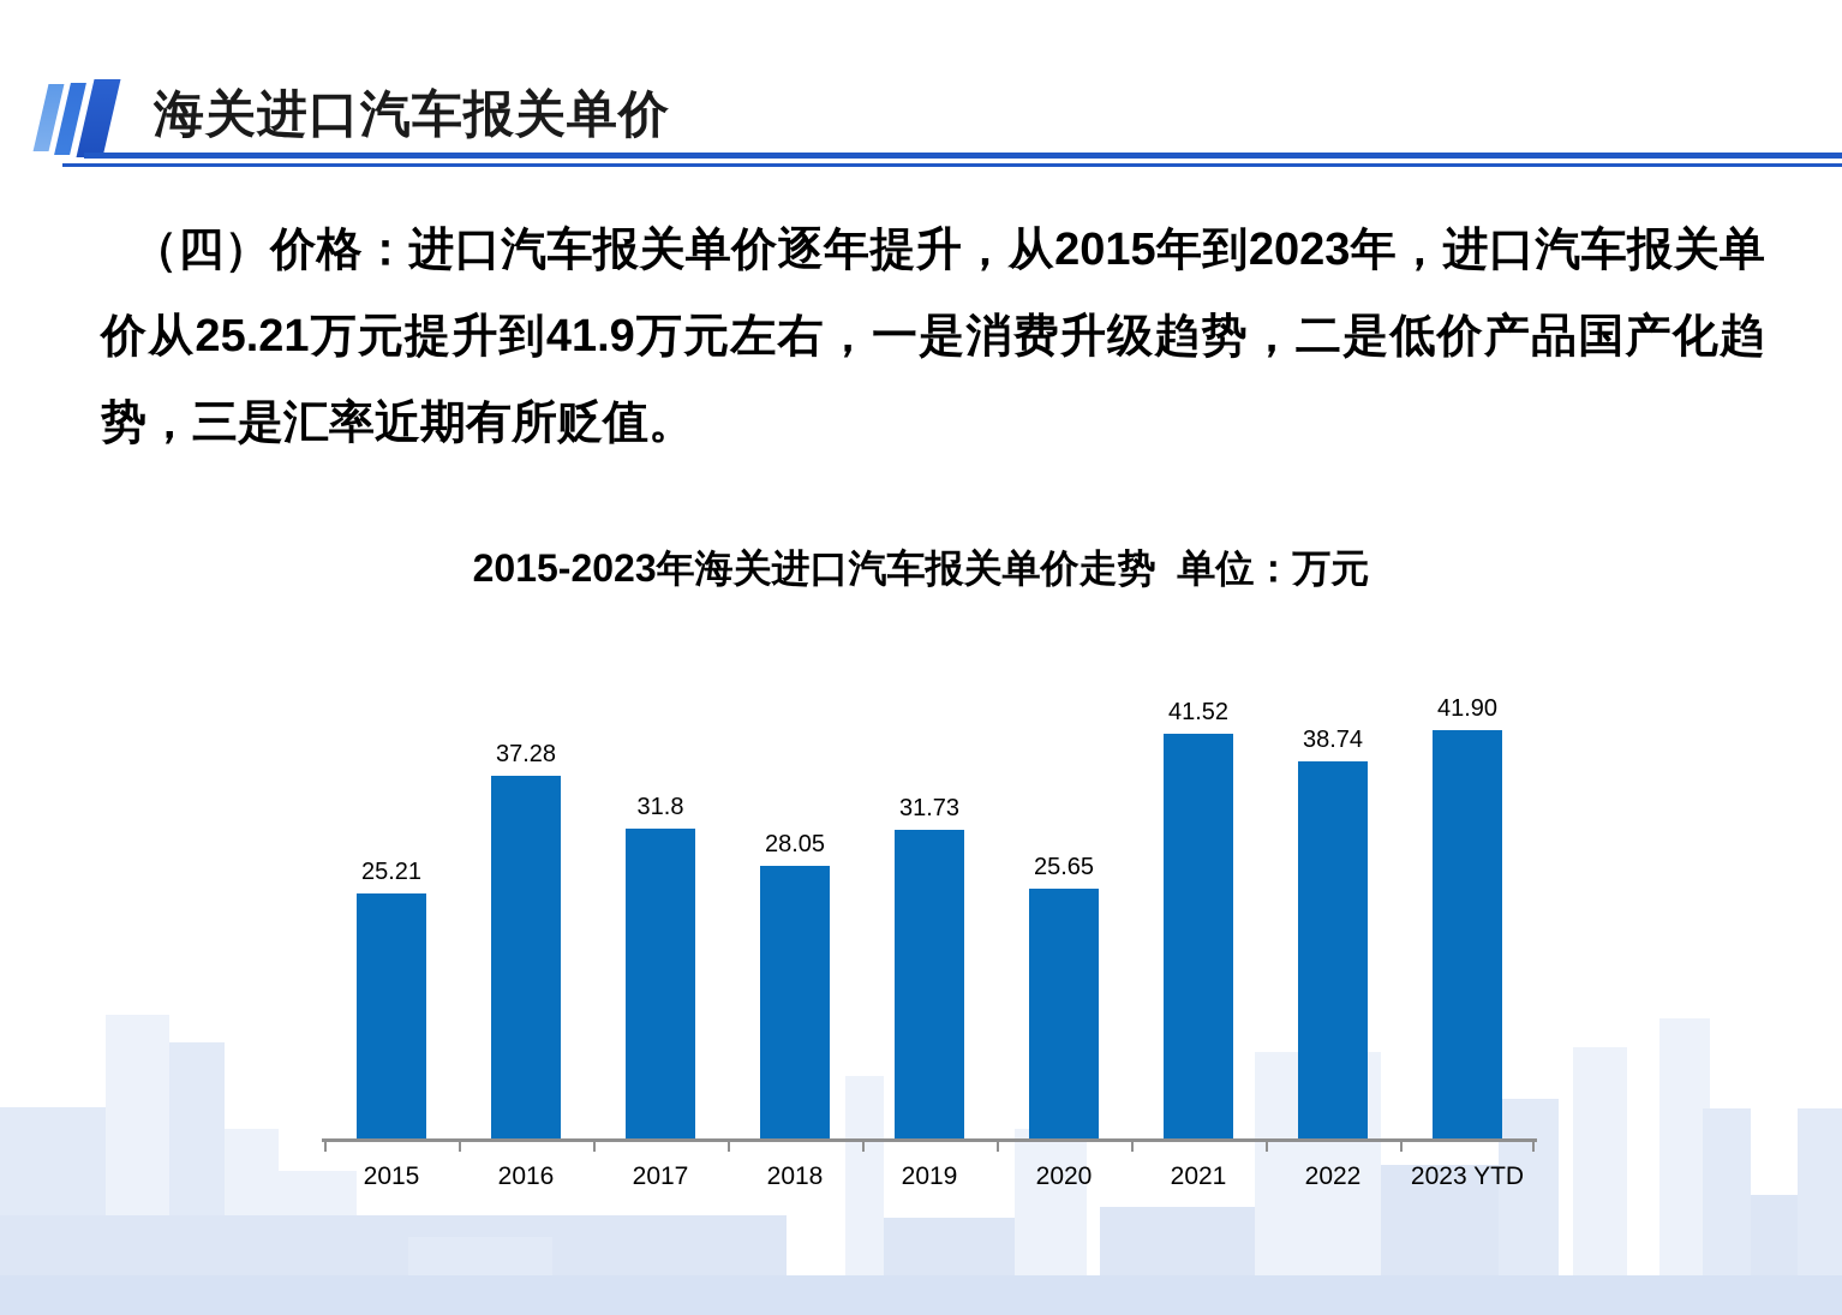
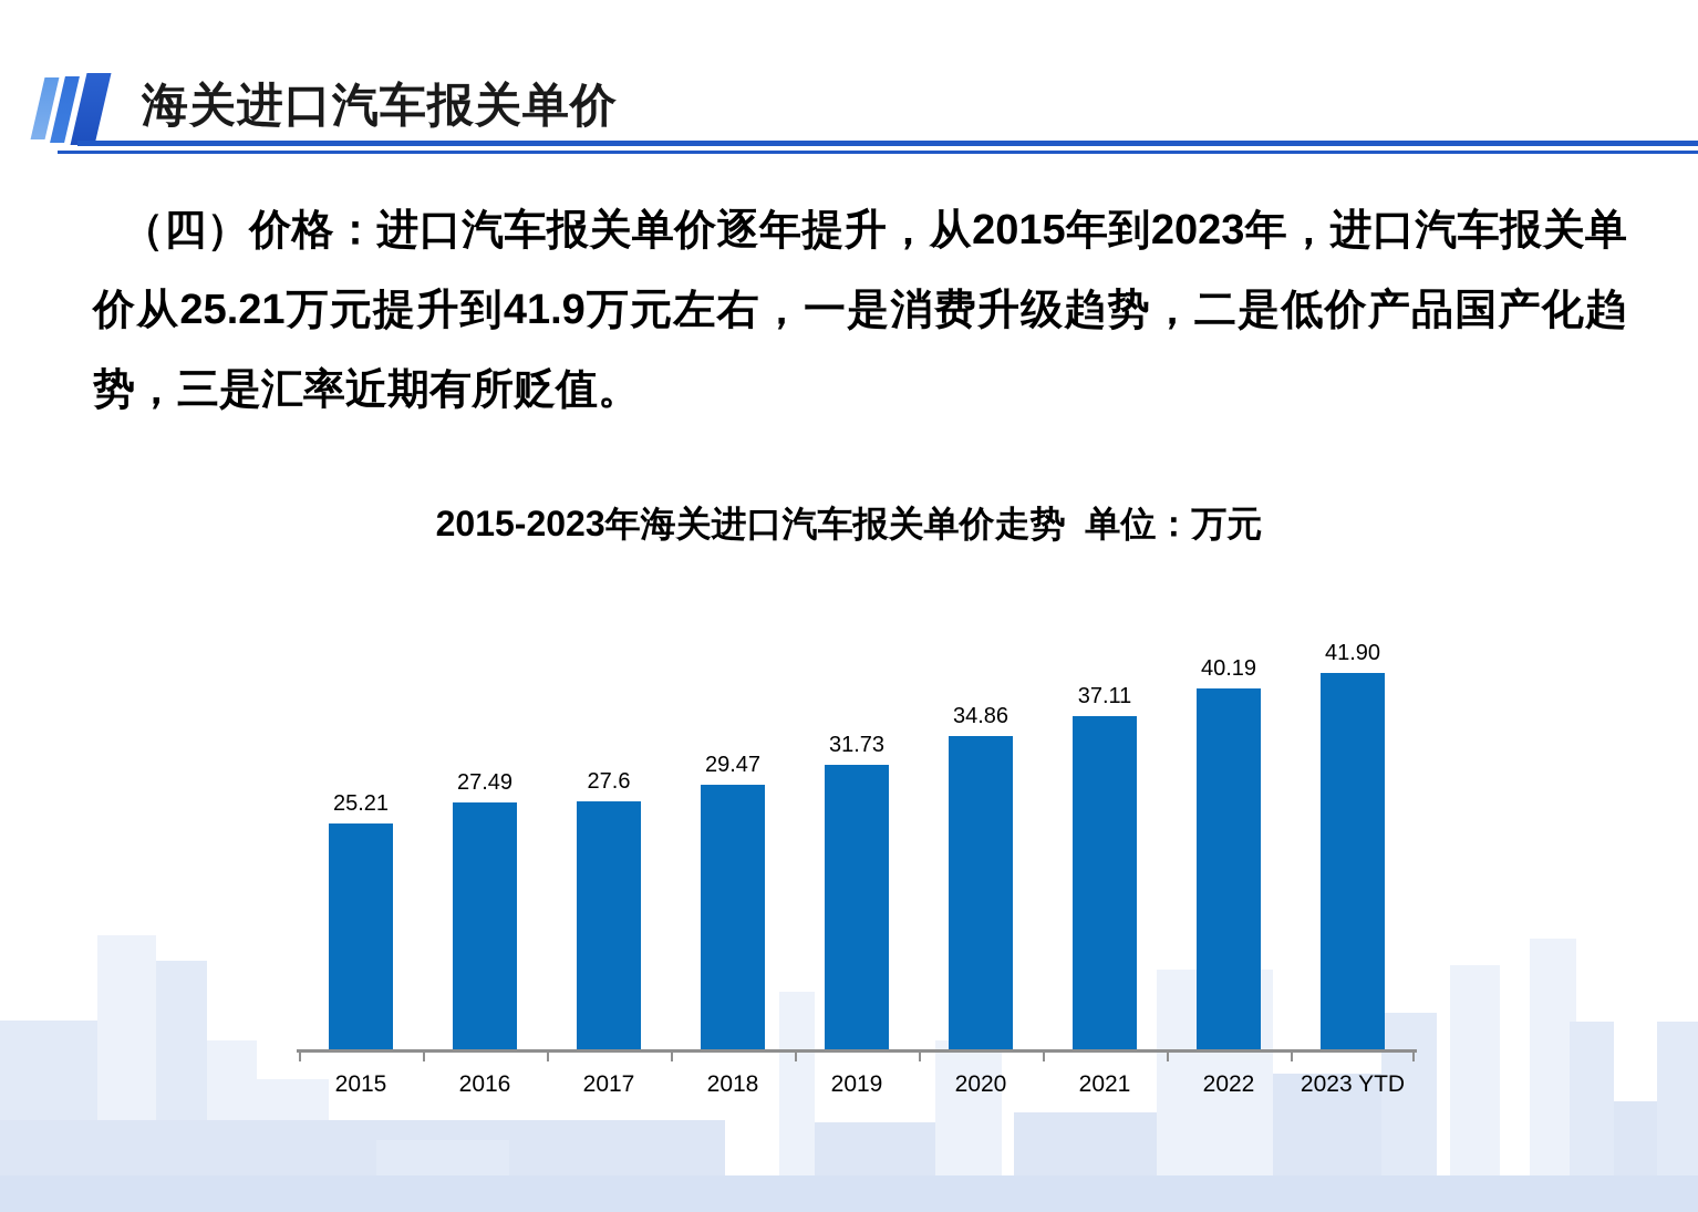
2016: 37.28 -> 27.49
2017: 31.8 -> 27.6
2018: 28.05 -> 29.47
2020: 25.65 -> 34.86
2021: 41.52 -> 37.11
2022: 38.74 -> 40.19
